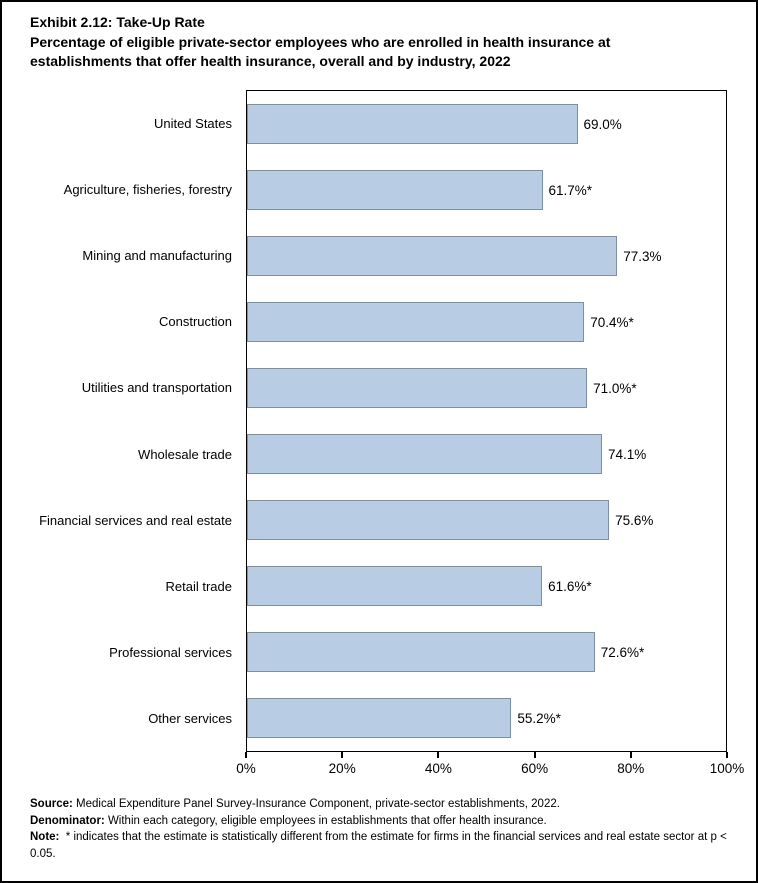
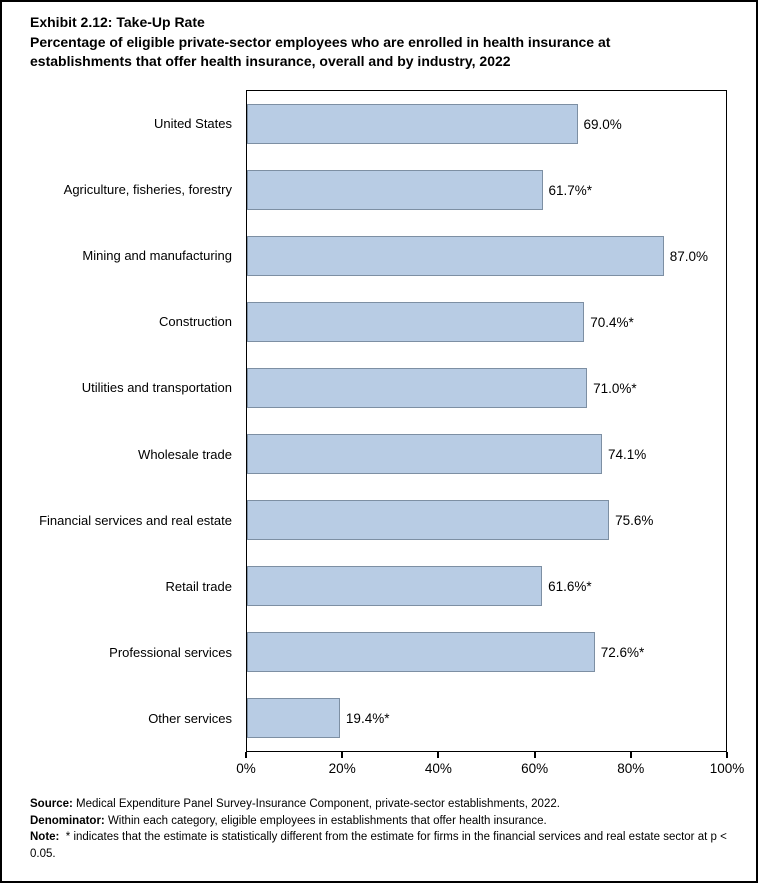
Mining and manufacturing: 77.3% -> 87.0%
Other services: 55.2 -> 19.4
